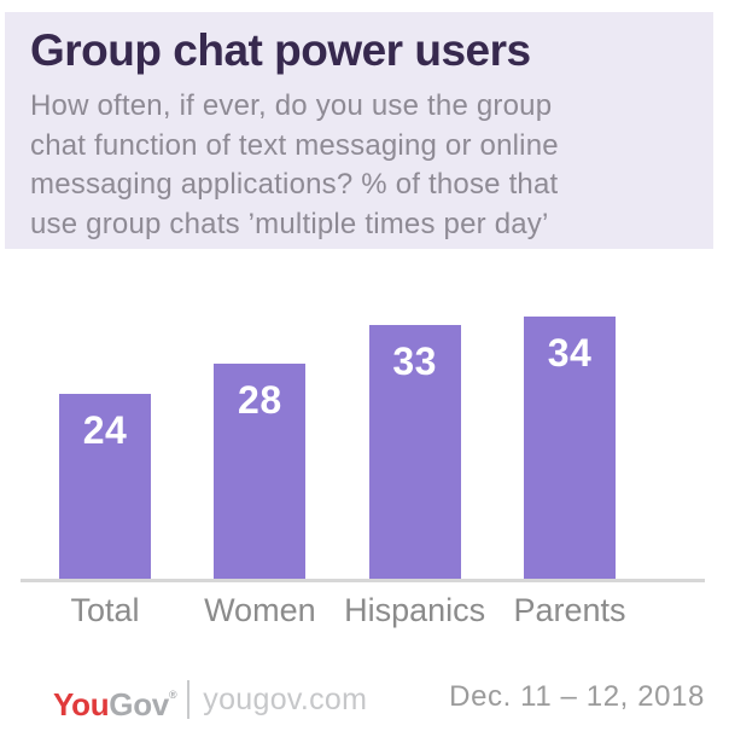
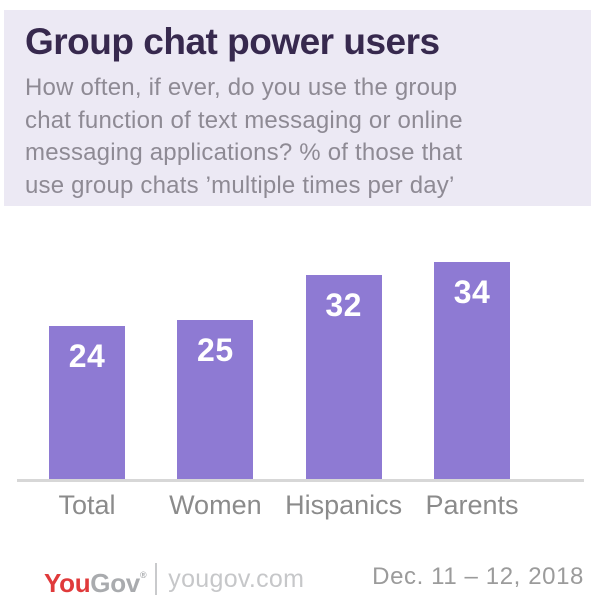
Women: 28 -> 25
Hispanics: 33 -> 32
